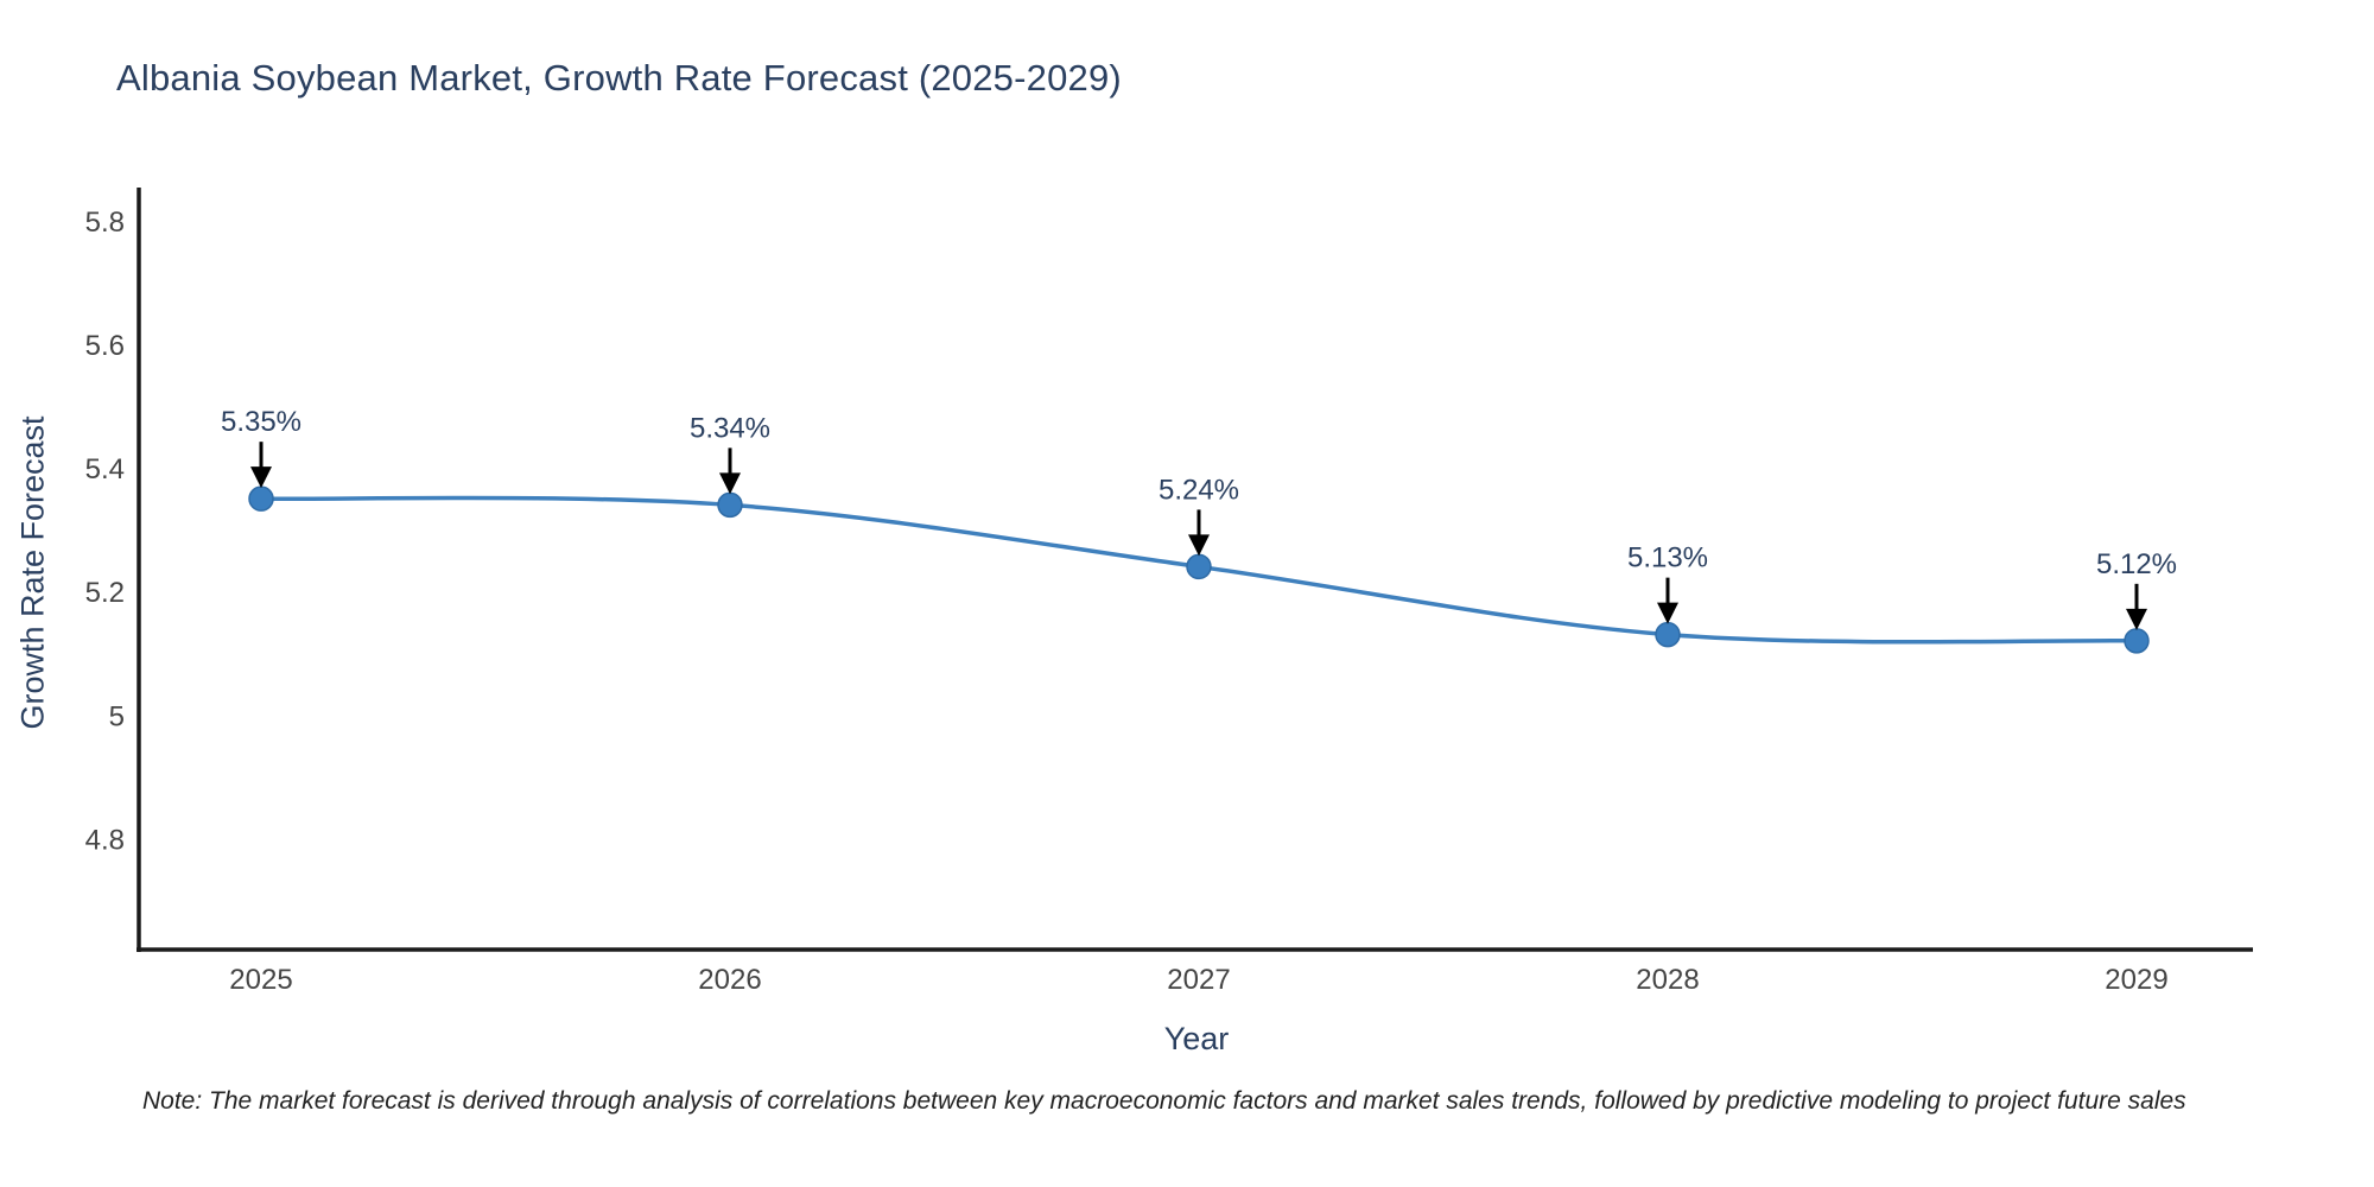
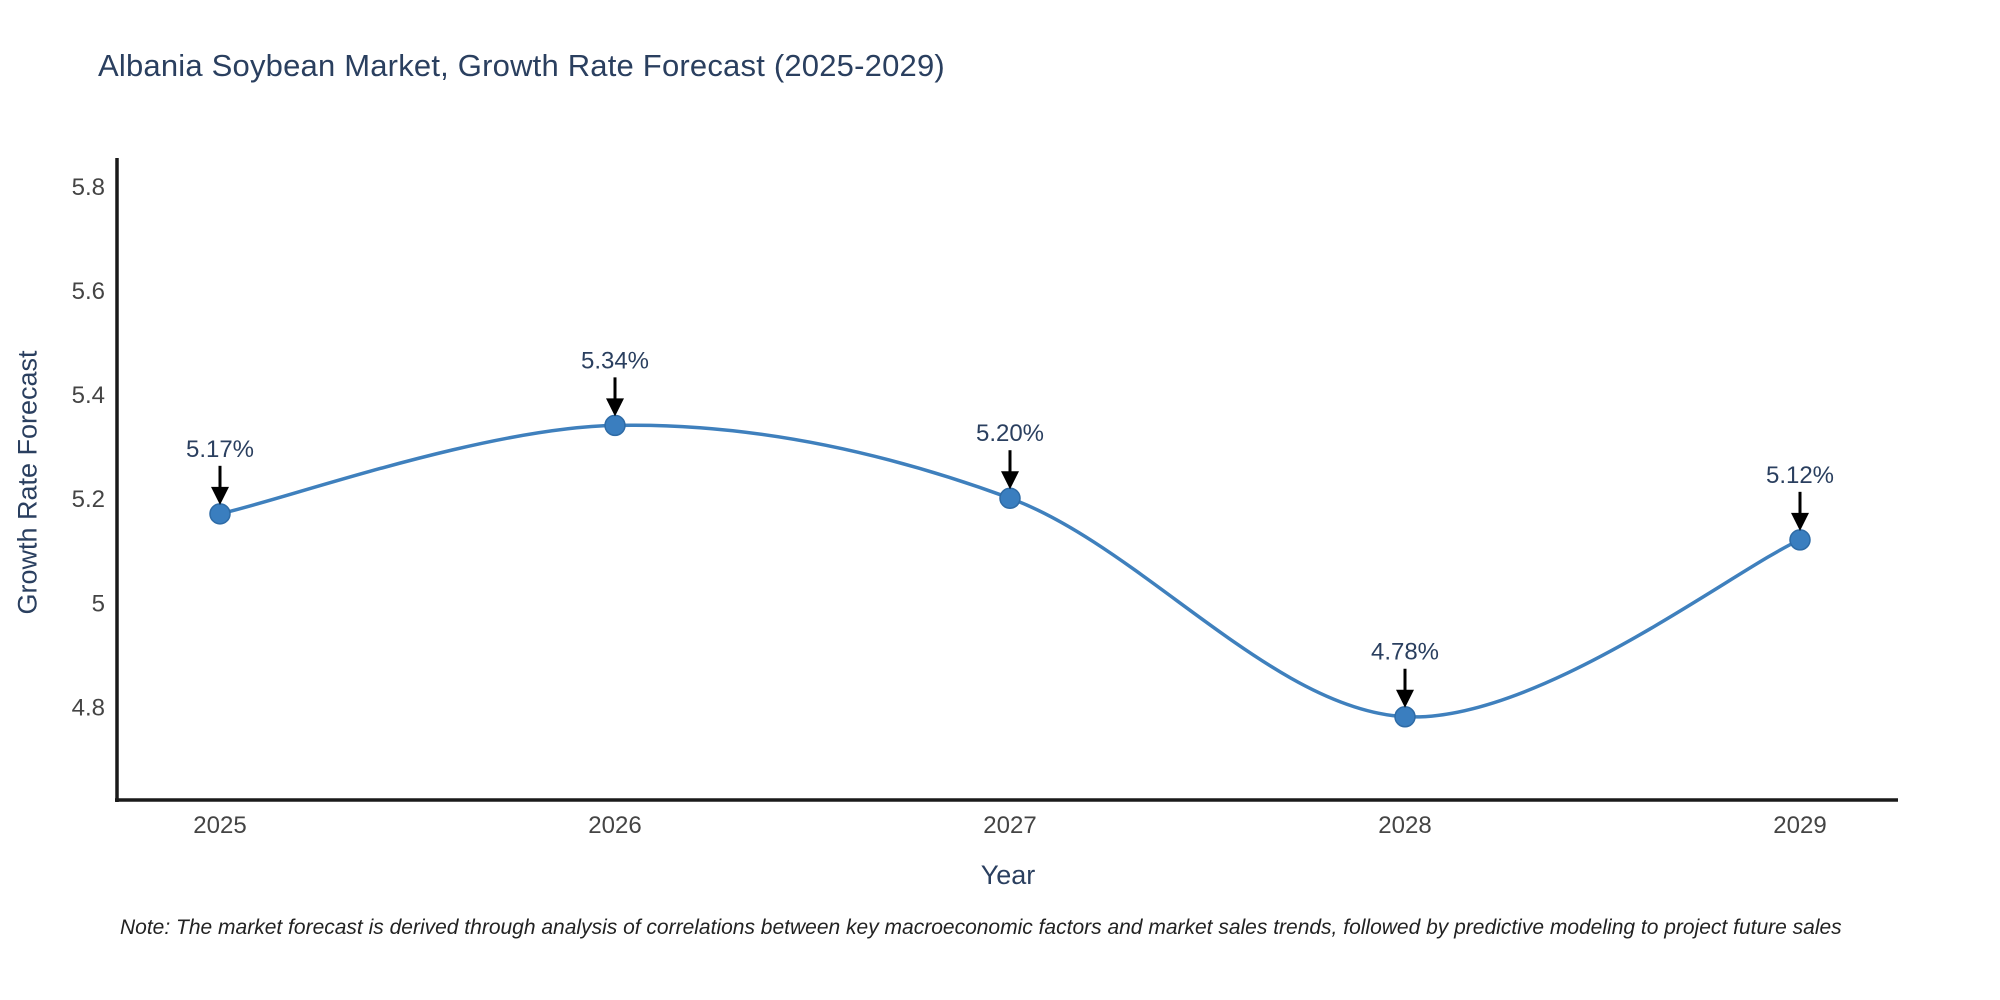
2025: 5.35% -> 5.17%
2027: 5.24% -> 5.20%
2028: 5.13% -> 4.78%
